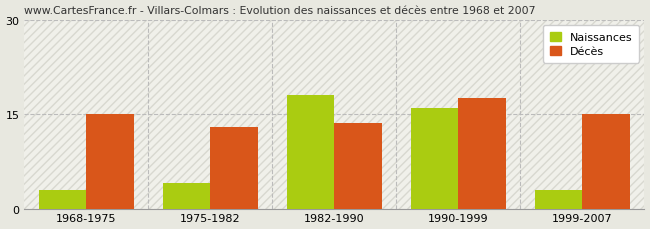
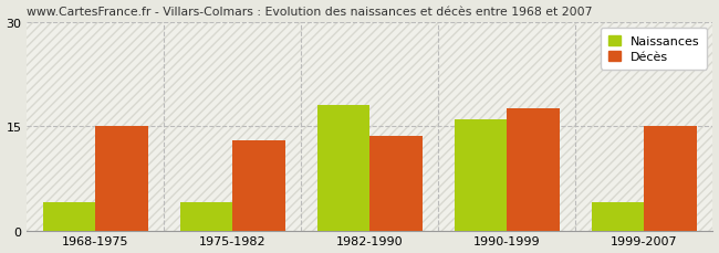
Naissances/1968-1975: 3 -> 4
Naissances/1999-2007: 3 -> 4
